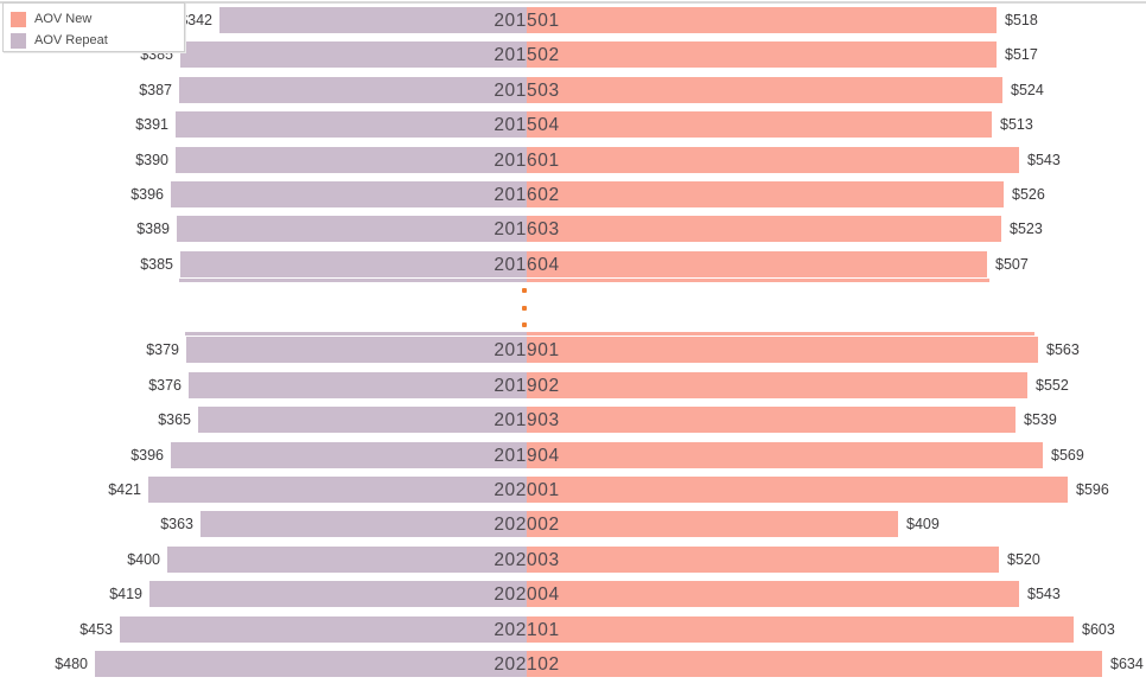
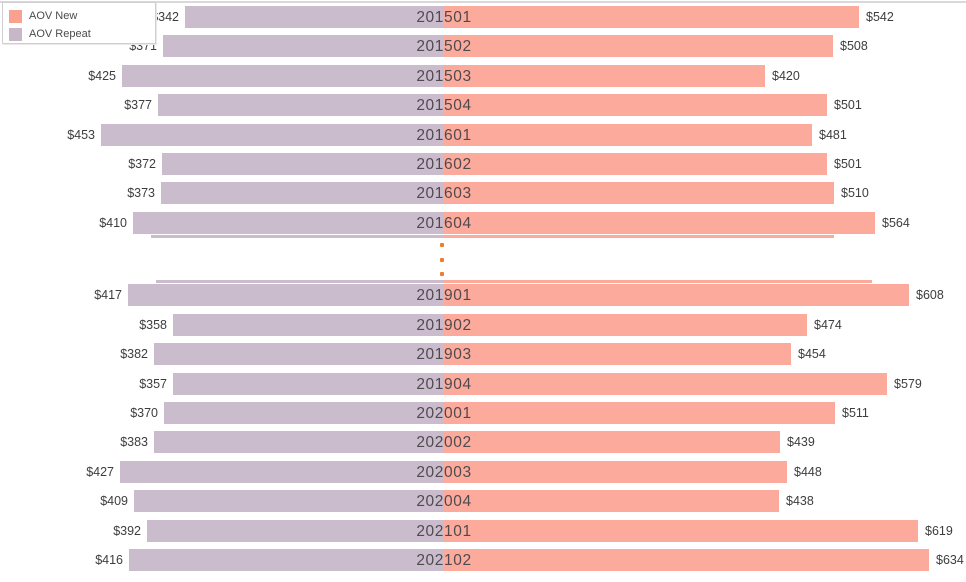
AOV New/201501: $518 -> $542
AOV Repeat/201502: $385 -> $371
AOV New/201502: $517 -> $508
AOV Repeat/201503: $387 -> $425
AOV New/201503: $524 -> $420
AOV Repeat/201504: $391 -> $377
AOV New/201504: $513 -> $501
AOV Repeat/201601: $390 -> $453
AOV New/201601: $543 -> $481
AOV Repeat/201602: $396 -> $372
AOV New/201602: $526 -> $501
AOV Repeat/201603: $389 -> $373
AOV New/201603: $523 -> $510
AOV Repeat/201604: $385 -> $410
AOV New/201604: $507 -> $564
AOV Repeat/201901: $379 -> $417
AOV New/201901: $563 -> $608
AOV Repeat/201902: $376 -> $358
AOV New/201902: $552 -> $474
AOV Repeat/201903: $365 -> $382
AOV New/201903: $539 -> $454
AOV Repeat/201904: $396 -> $357
AOV New/201904: $569 -> $579
AOV Repeat/202001: $421 -> $370
AOV New/202001: $596 -> $511
AOV Repeat/202002: $363 -> $383
AOV New/202002: $409 -> $439
AOV Repeat/202003: $400 -> $427
AOV New/202003: $520 -> $448
AOV Repeat/202004: $419 -> $409
AOV New/202004: $543 -> $438
AOV Repeat/202101: $453 -> $392
AOV New/202101: $603 -> $619
AOV Repeat/202102: $480 -> $416
